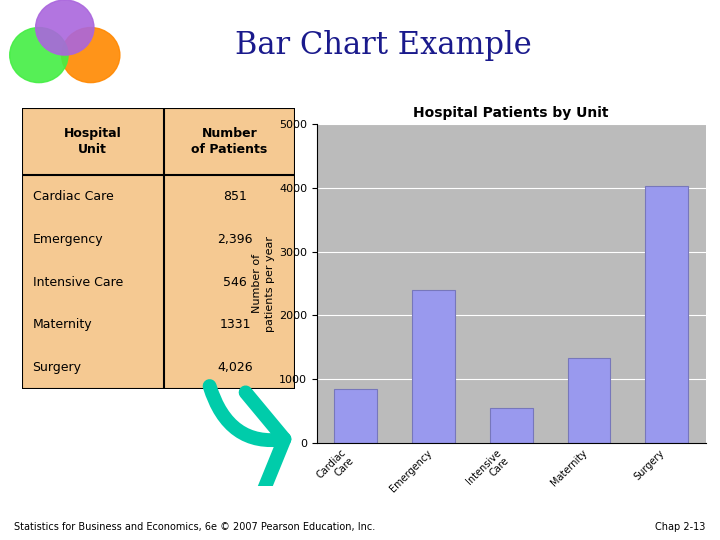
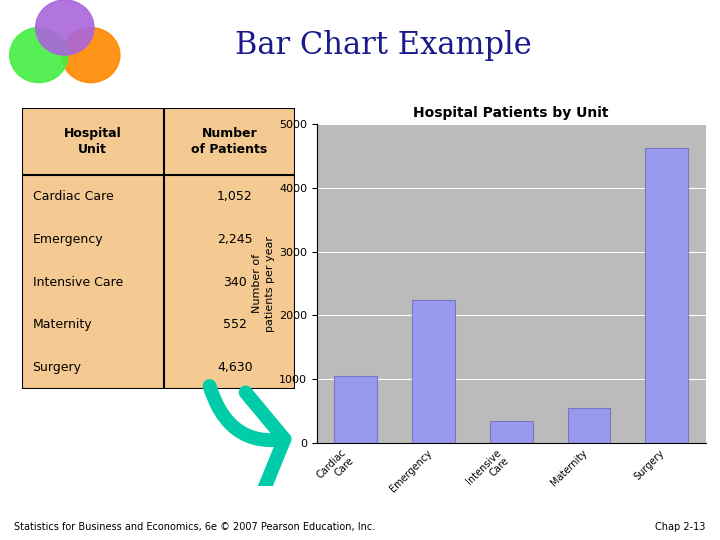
Cardiac Care: 851 -> 1,052
Emergency: 2,396 -> 2,245
Intensive Care: 546 -> 340
Maternity: 1331 -> 552
Surgery: 4,026 -> 4,630
